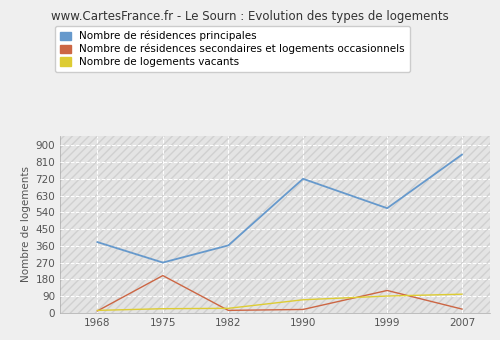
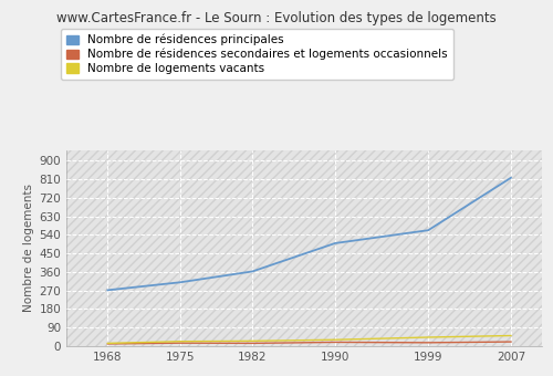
Nombre de résidences principales/1968: 380 -> 270
Nombre de résidences principales/1975: 270 -> 310
Nombre de résidences secondaires et logements occasionnels/1975: 200 -> 10
Nombre de résidences principales/1990: 720 -> 500
Nombre de logements vacants/1990: 70 -> 30
Nombre de résidences secondaires et logements occasionnels/1999: 120 -> 20
Nombre de logements vacants/1999: 90 -> 40
Nombre de résidences principales/2007: 850 -> 820
Nombre de logements vacants/2007: 100 -> 50
